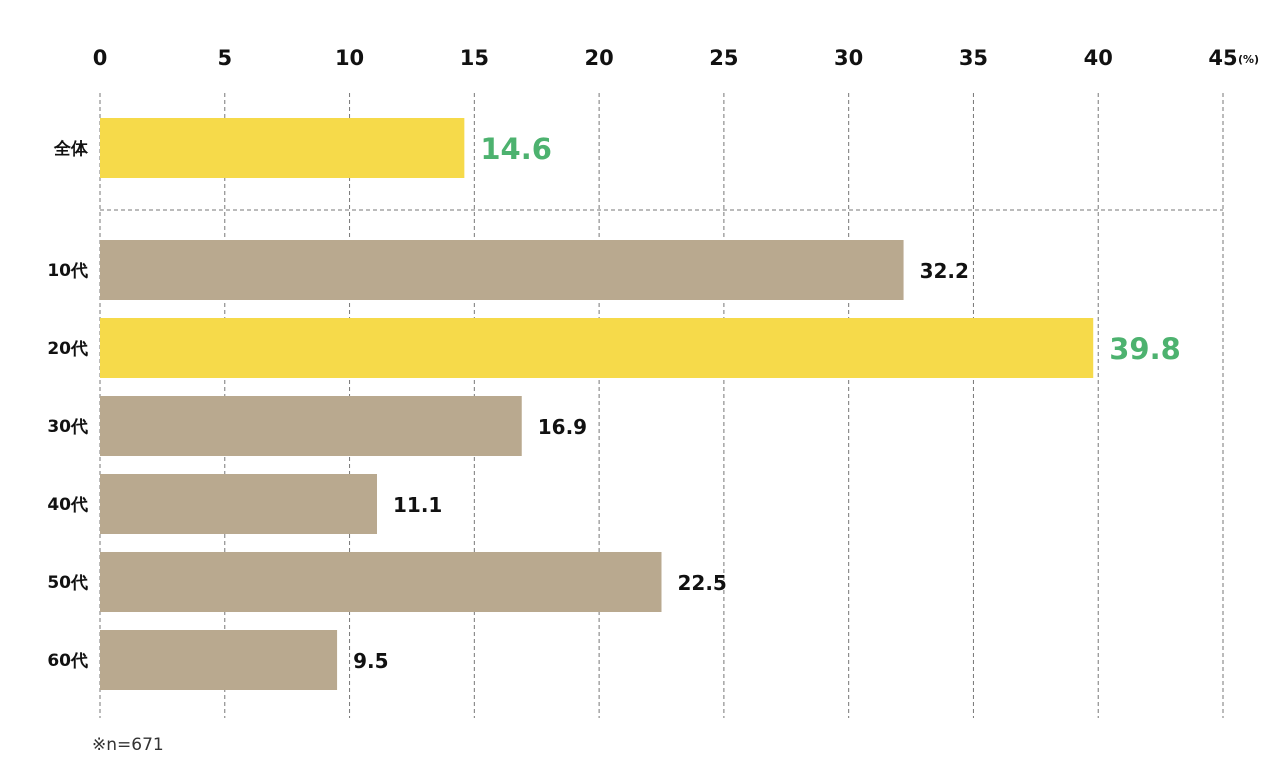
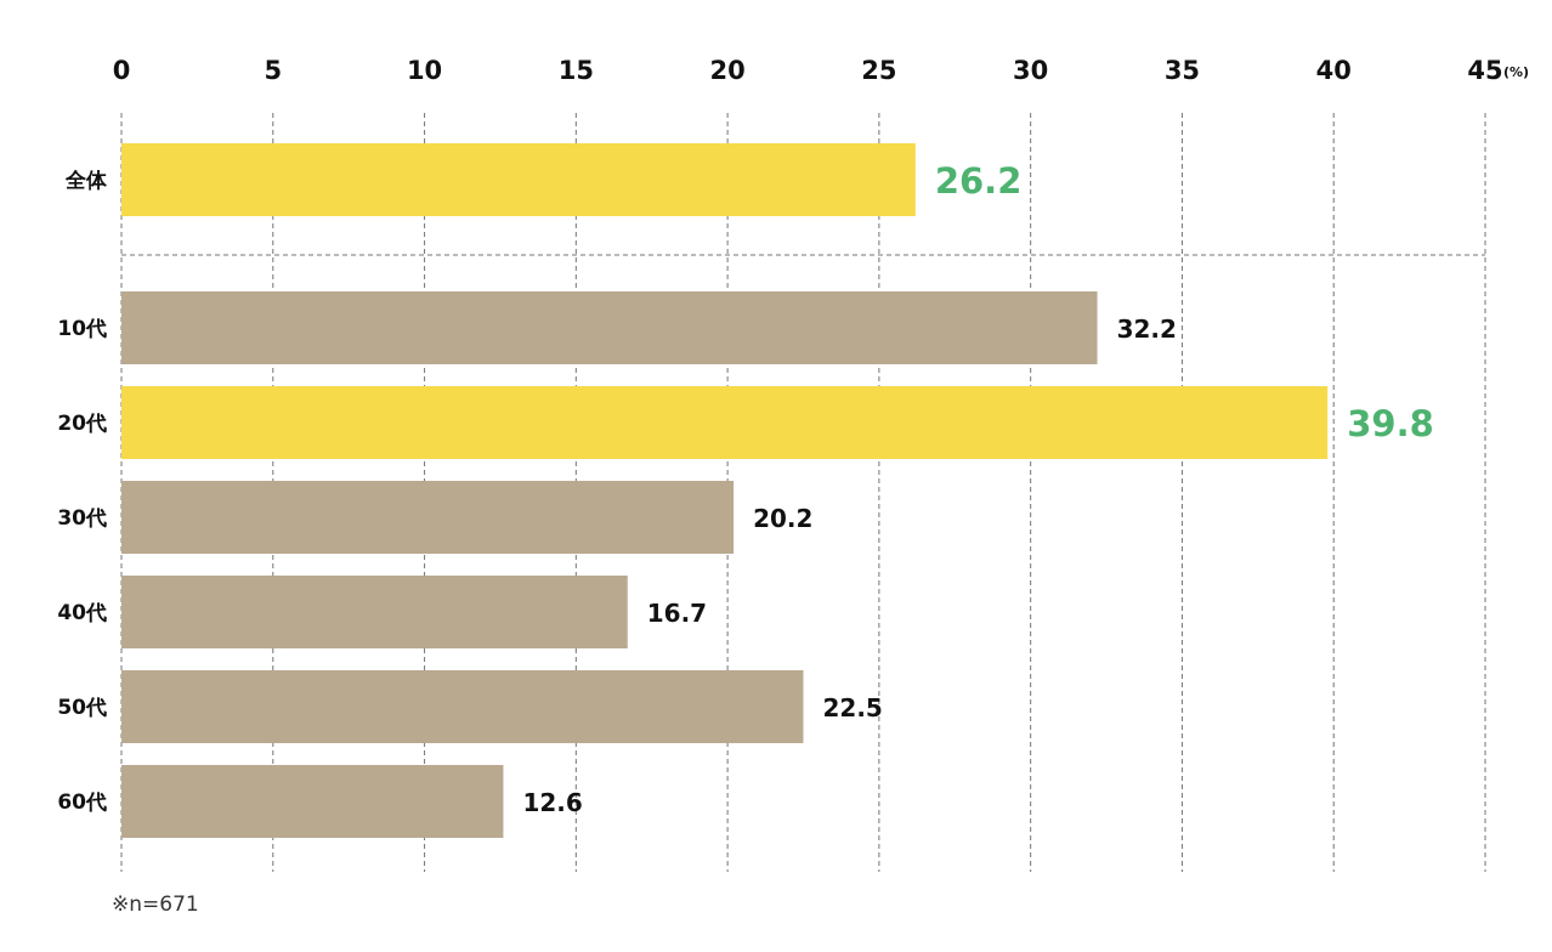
全体: 14.6 -> 26.2
30代: 16.9 -> 20.2
40代: 11.1 -> 16.7
60代: 9.5 -> 12.6
